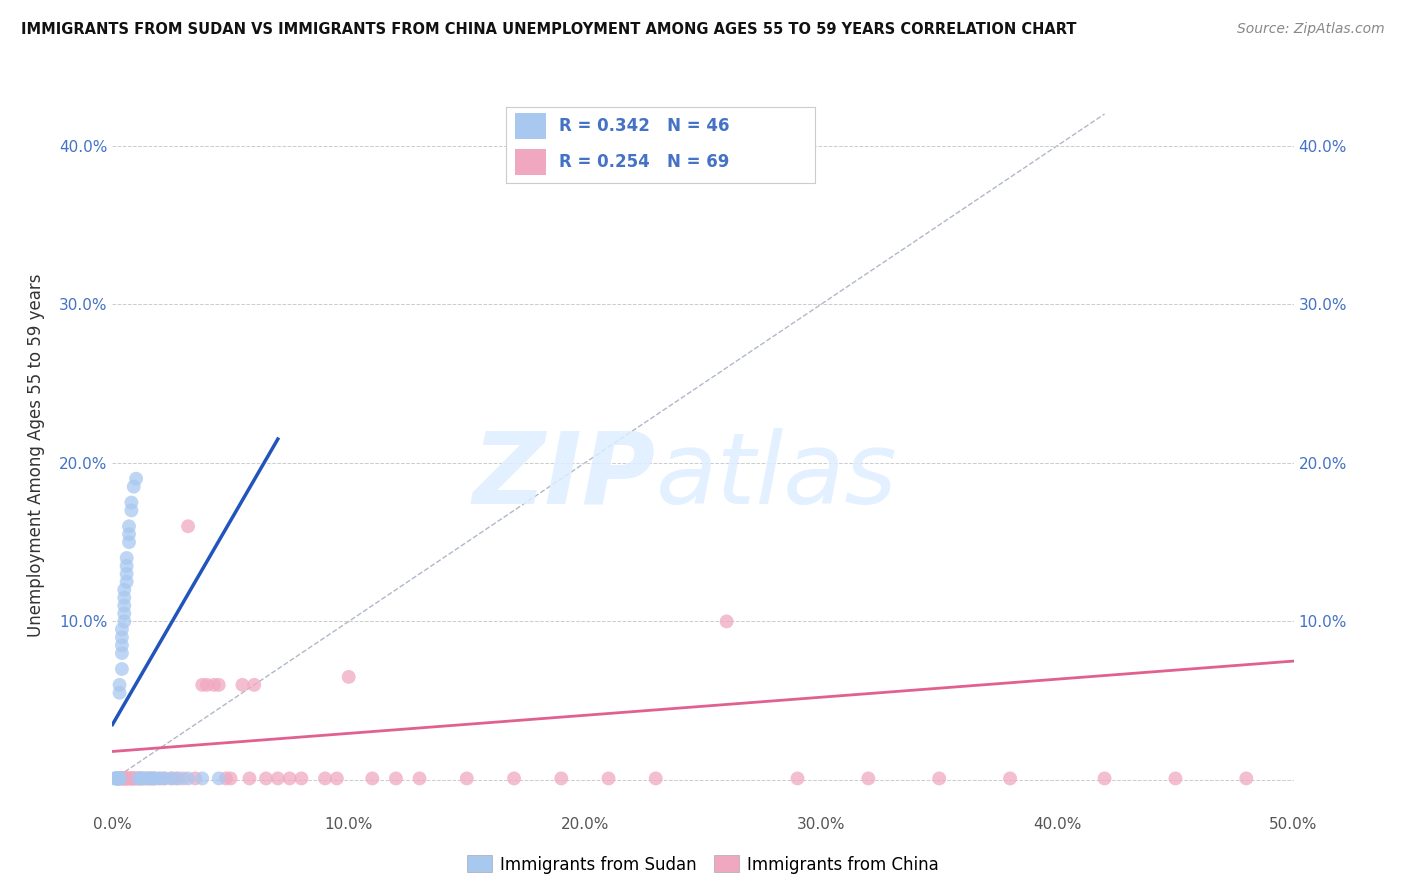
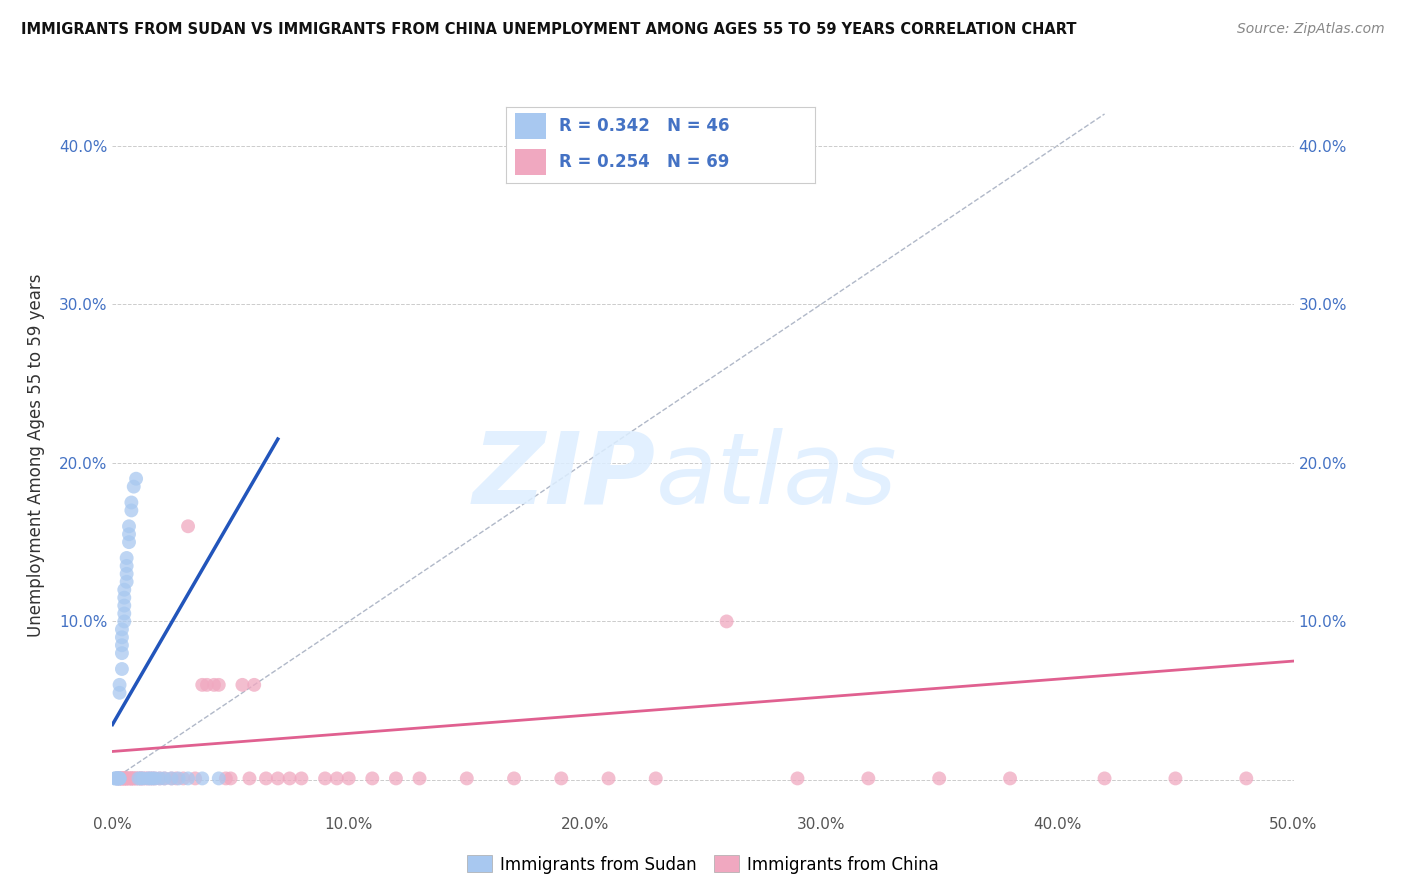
Immigrants from China/10.0%: 6.5% -> 0.1%
